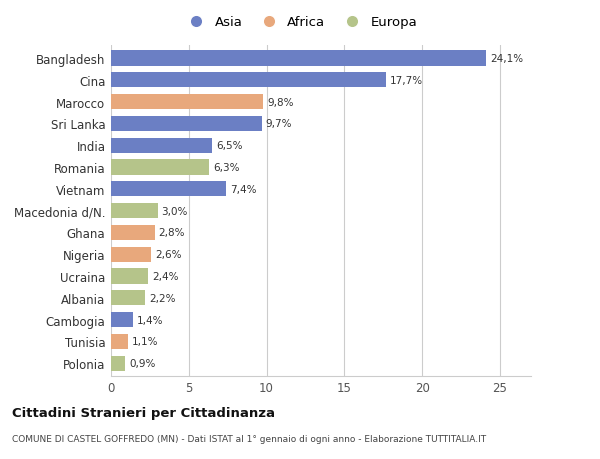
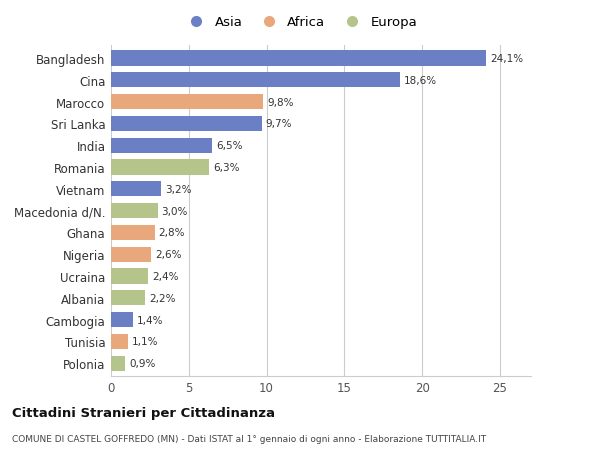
Cina: 17,7% -> 18,6%
Vietnam: 7,4% -> 3,2%
